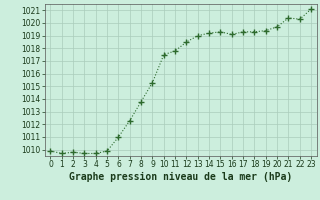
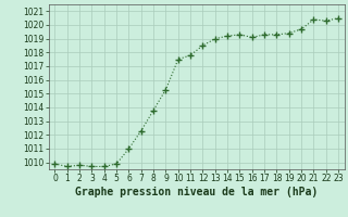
23: 1021.1 -> 1020.5
